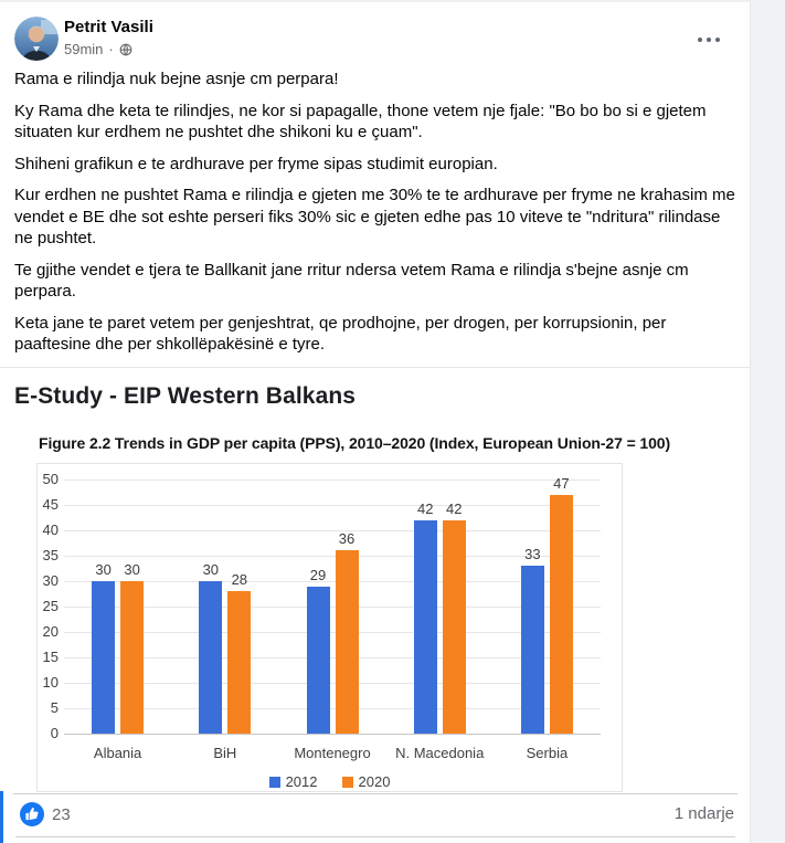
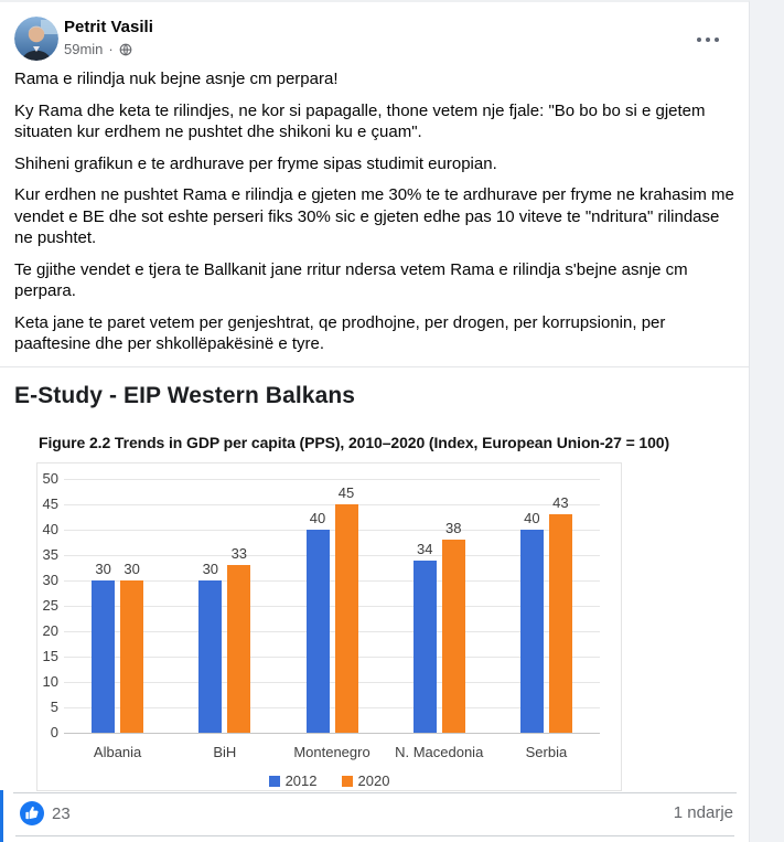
2020/BiH: 28 -> 33
2012/Montenegro: 29 -> 40
2020/Montenegro: 36 -> 45
2012/N. Macedonia: 42 -> 34
2020/N. Macedonia: 42 -> 38
2012/Serbia: 33 -> 40
2020/Serbia: 47 -> 43
